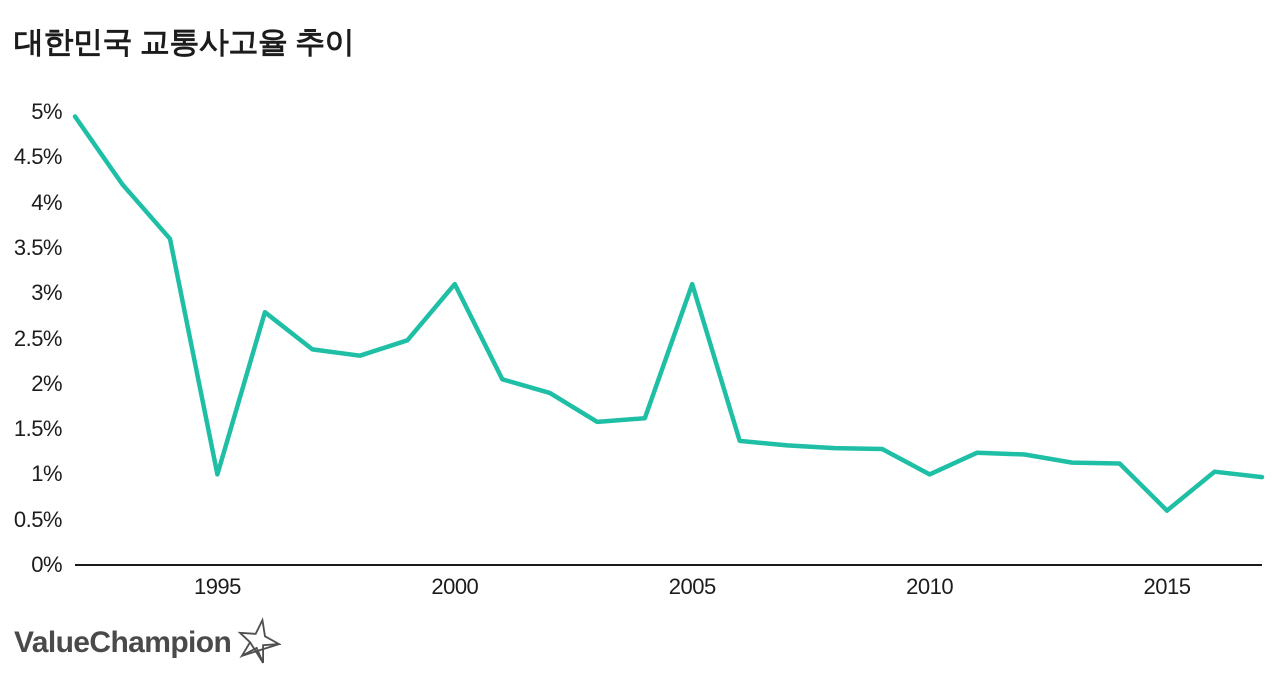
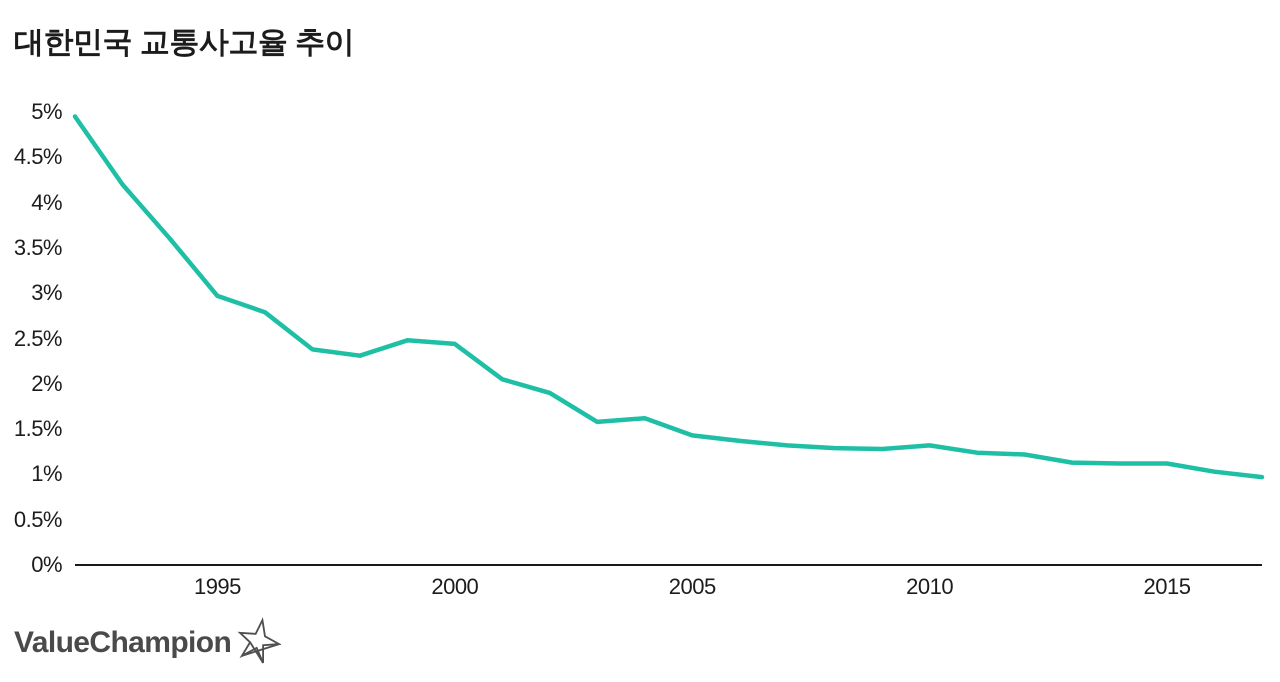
1995: 1.0% -> 3.0%
2000: 3.1% -> 2.4%
2005: 3.1% -> 1.4%
2010: 1.0% -> 1.3%
2015: 0.6% -> 1.1%
